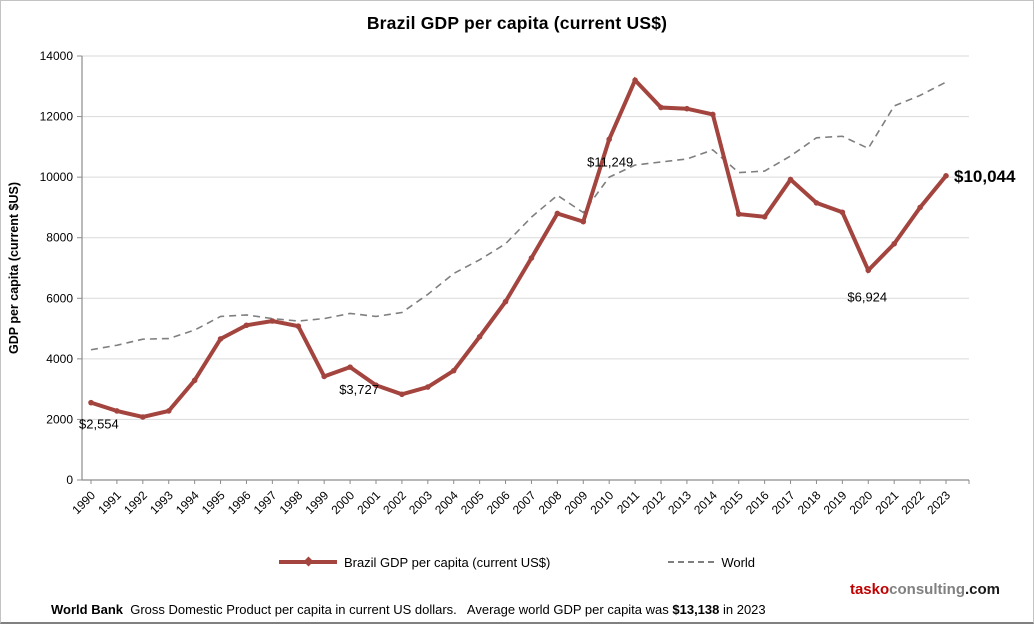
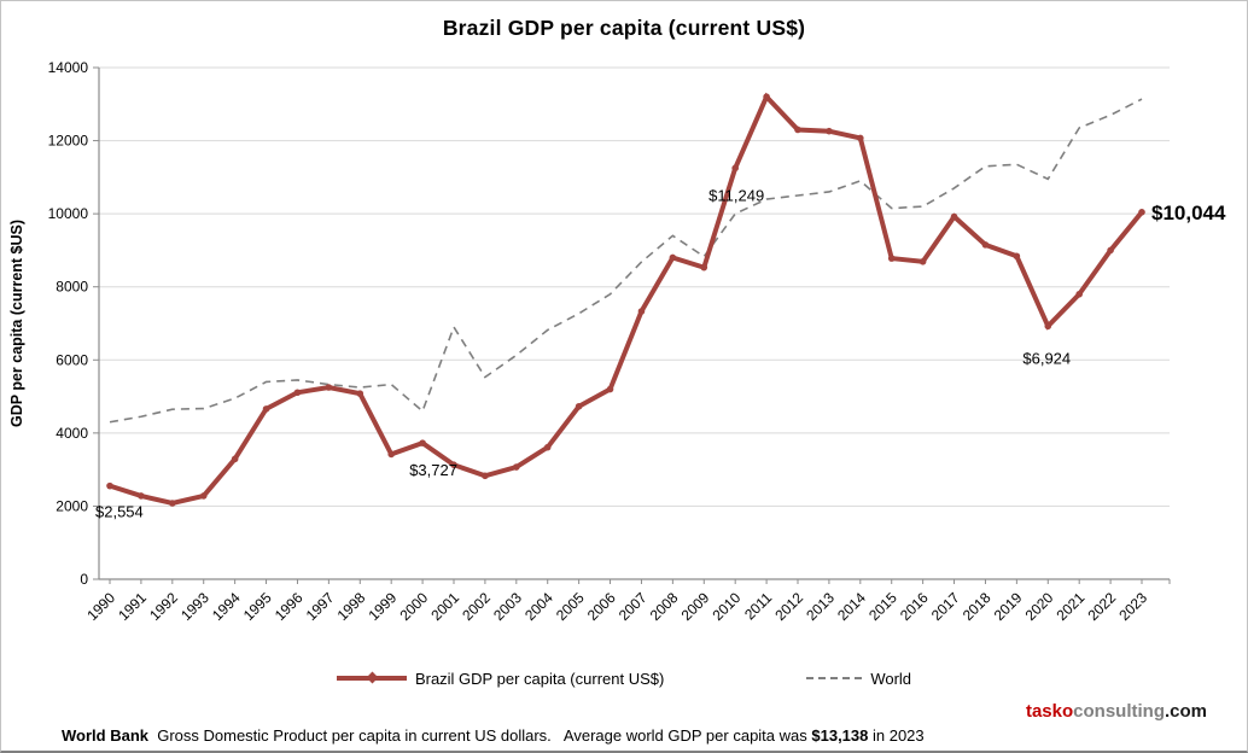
World/2000: 5500 -> 4600
World/2001: 5400 -> 6900
Brazil GDP per capita (current US$)/2006: 5900 -> 5200
